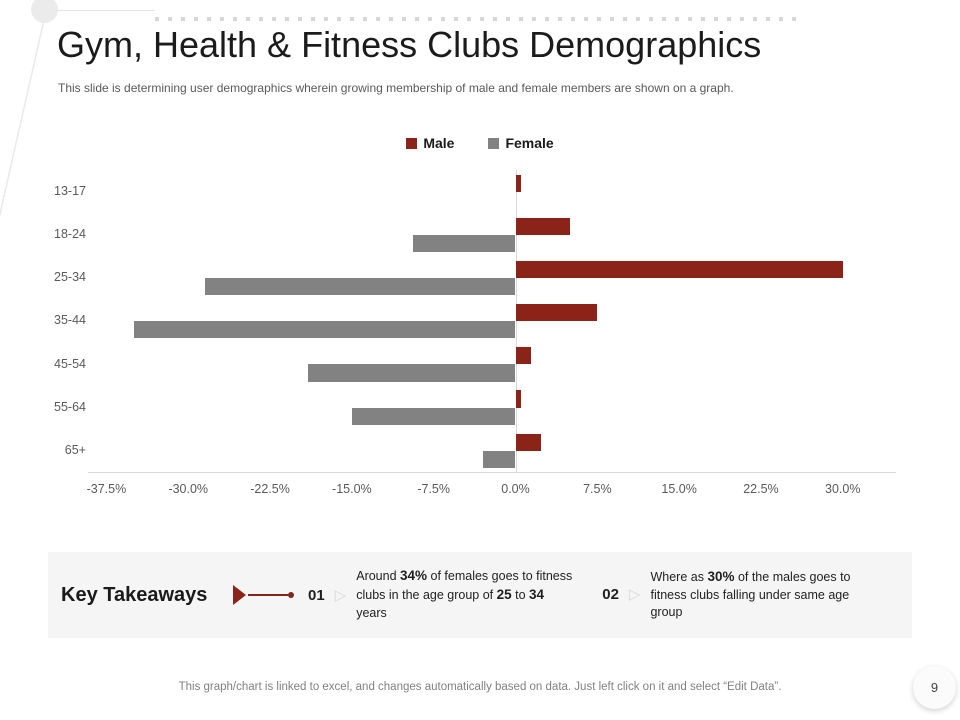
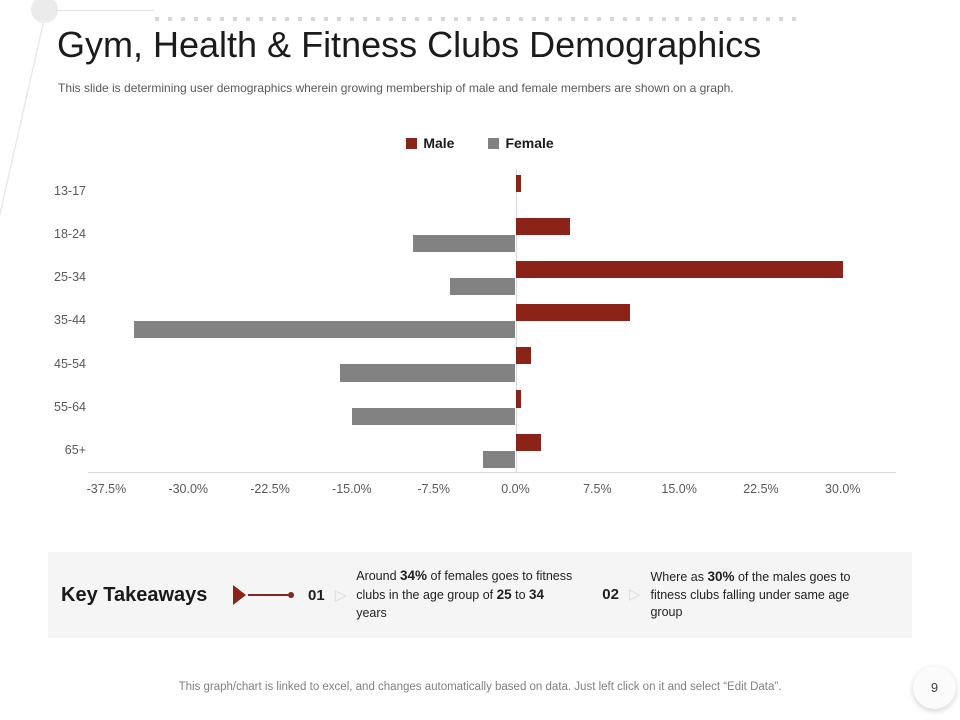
Female/25-34: -28.5% -> -6.0%
Male/35-44: 7.5% -> 10.5%
Female/45-54: -19.0% -> -16.1%
